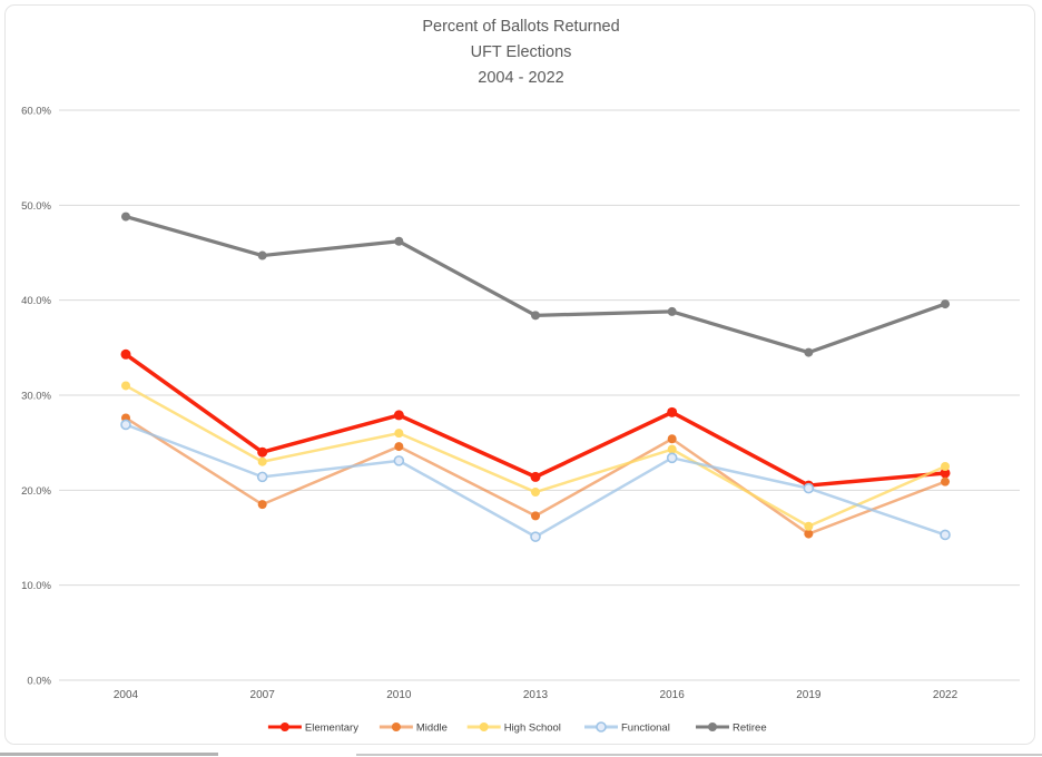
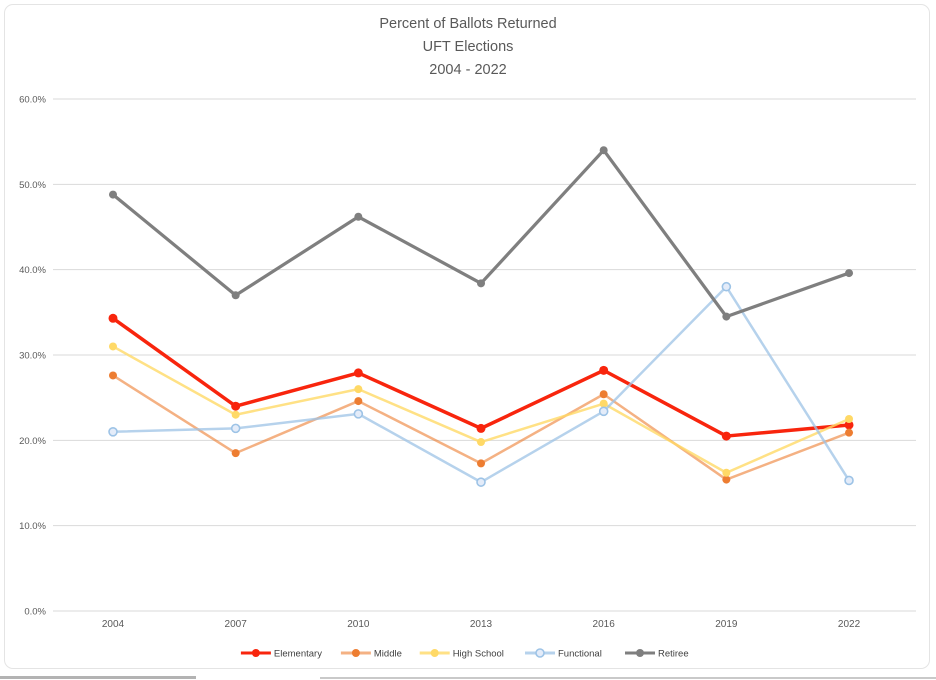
Functional/2004: 27% -> 21%
Retiree/2007: 45% -> 37%
Retiree/2016: 39% -> 54%
Functional/2019: 20% -> 38%
